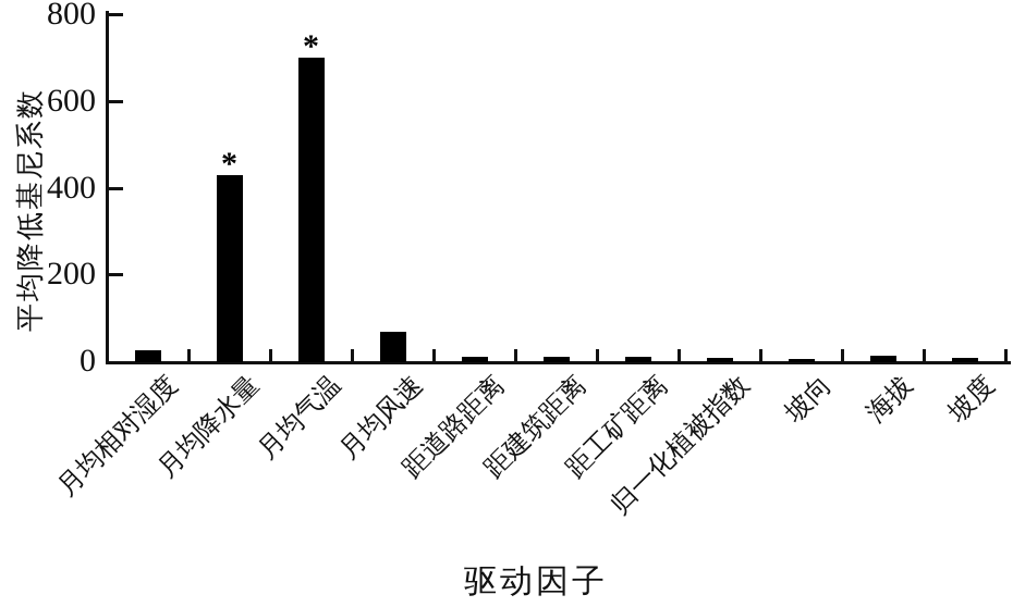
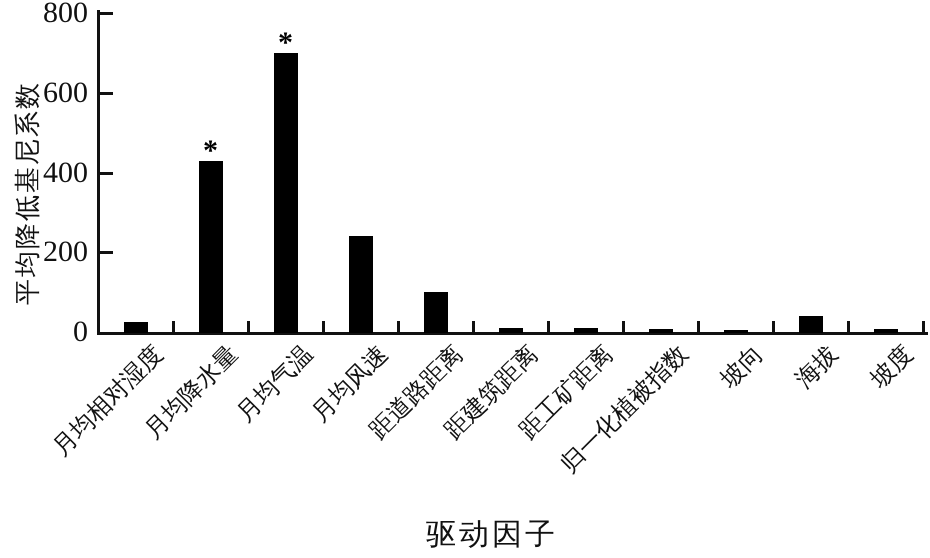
月均风速: 70 -> 240
距道路距离: 10 -> 100
海拔: 10 -> 40
